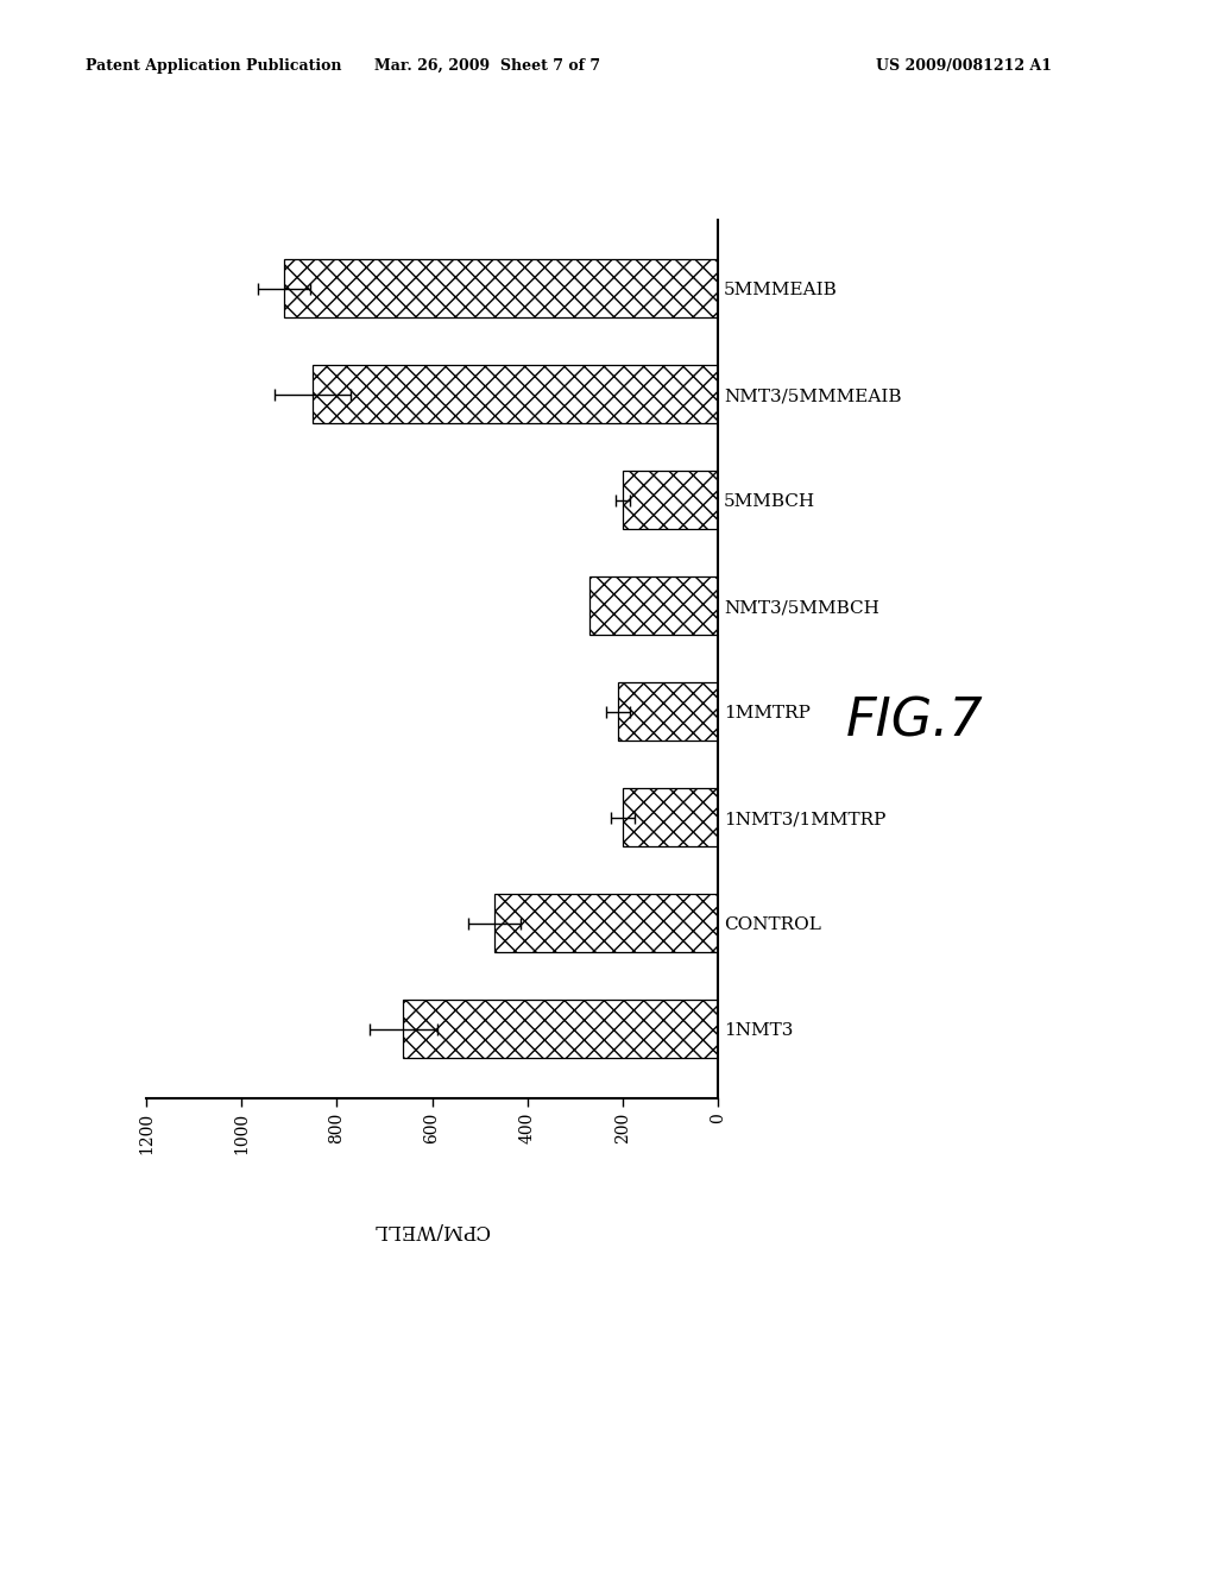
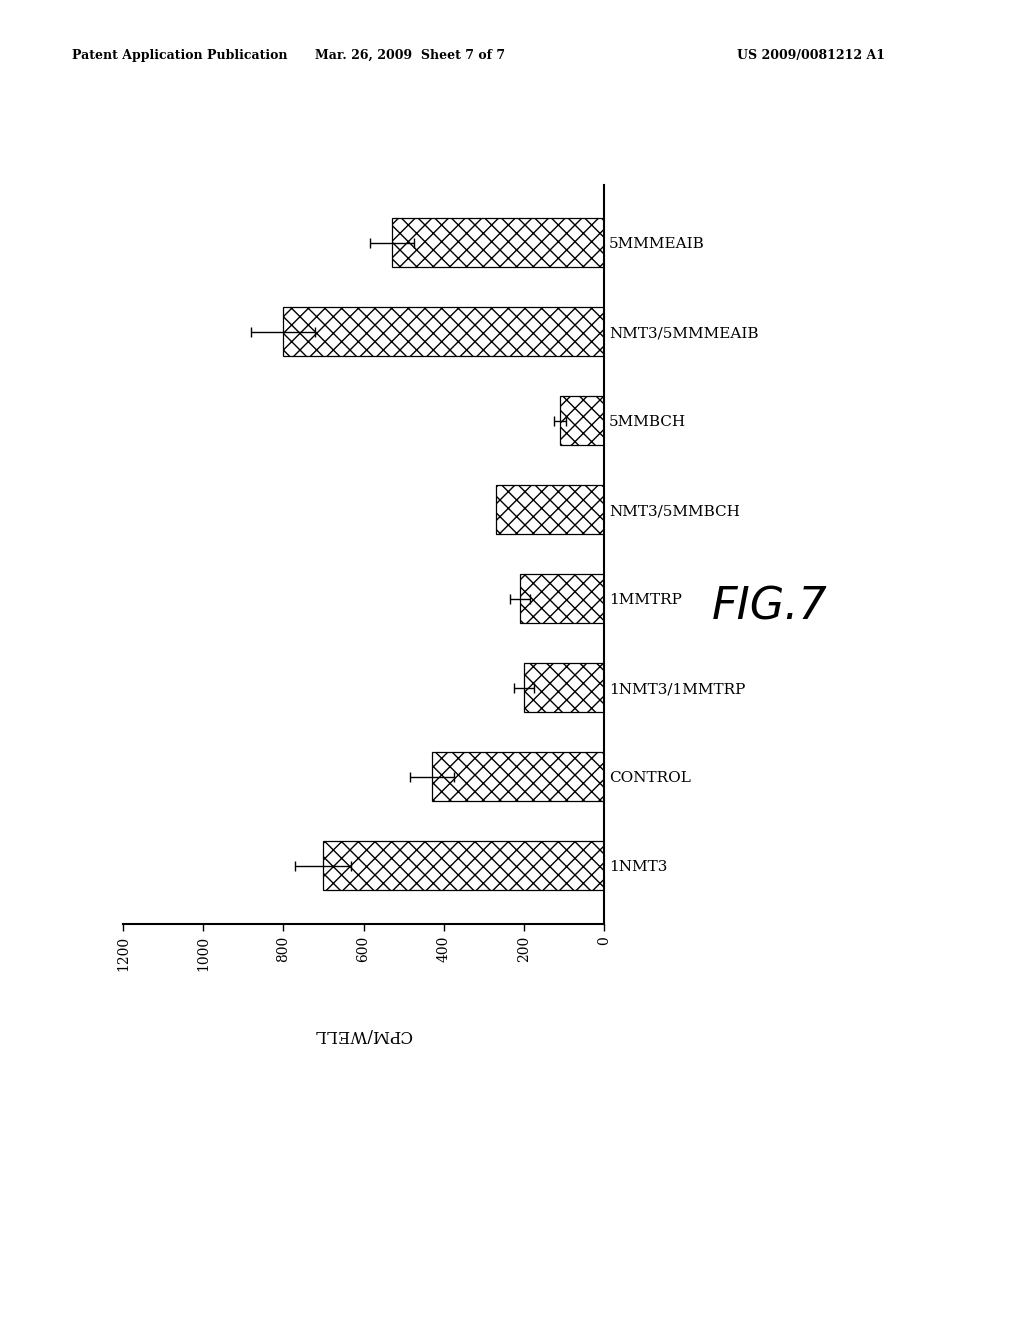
5MMMEAIB: 910 -> 530
NMT3/5MMMEAIB: 850 -> 800
5MMBCH: 200 -> 110
CONTROL: 470 -> 430
1NMT3: 660 -> 700
